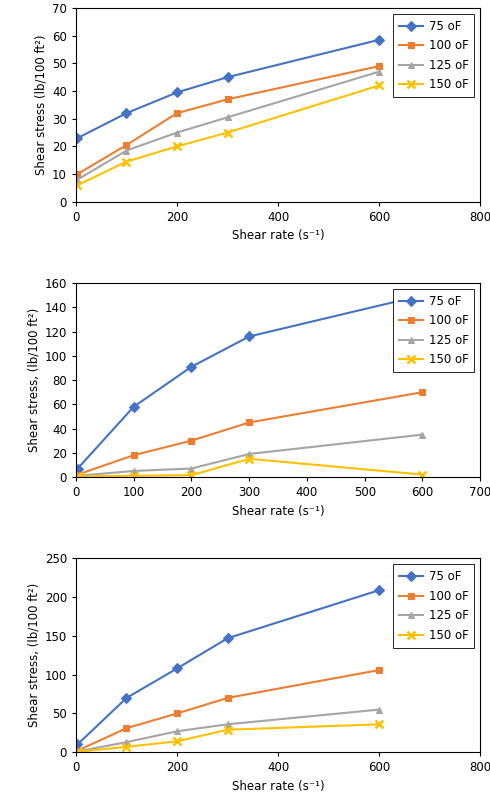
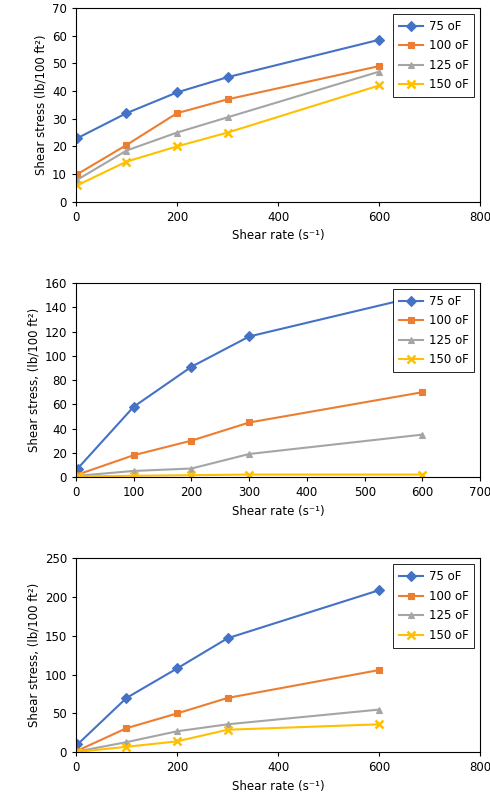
150 oF/300: 15 -> 2
